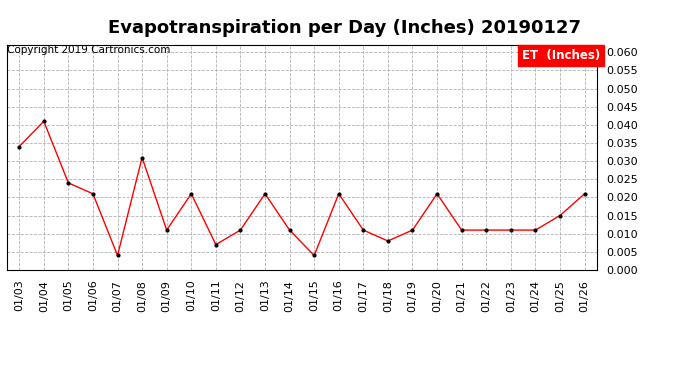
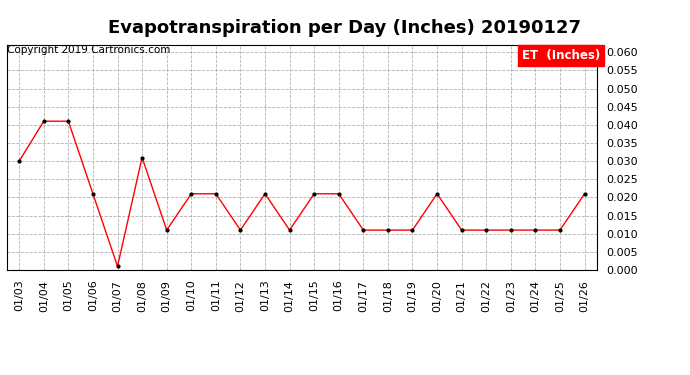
01/03: 0.034 -> 0.030
01/05: 0.024 -> 0.041
01/07: 0.004 -> 0.001
01/11: 0.007 -> 0.021
01/15: 0.004 -> 0.021
01/18: 0.008 -> 0.011
01/25: 0.015 -> 0.011
